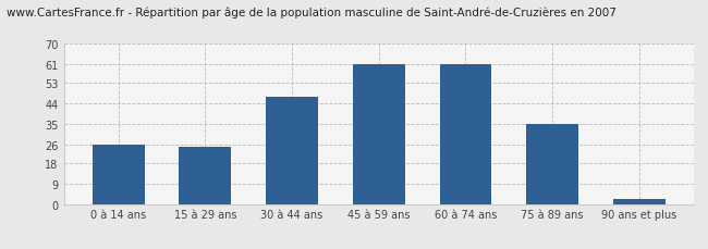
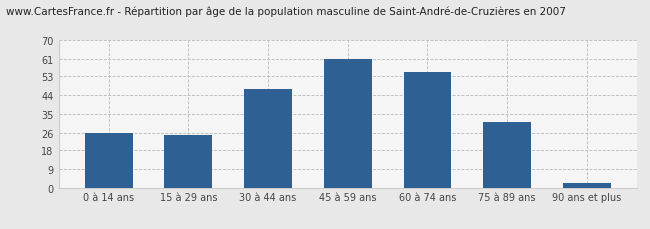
60 à 74 ans: 61 -> 55
75 à 89 ans: 35 -> 31
